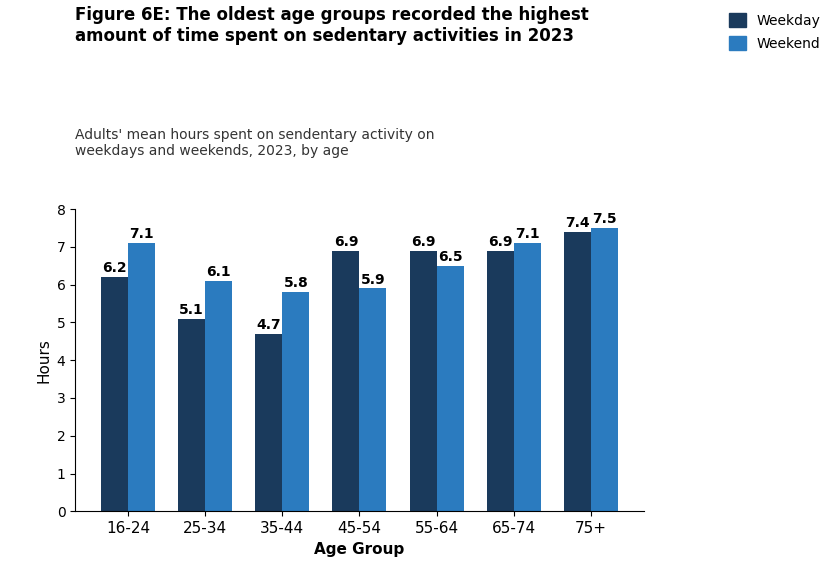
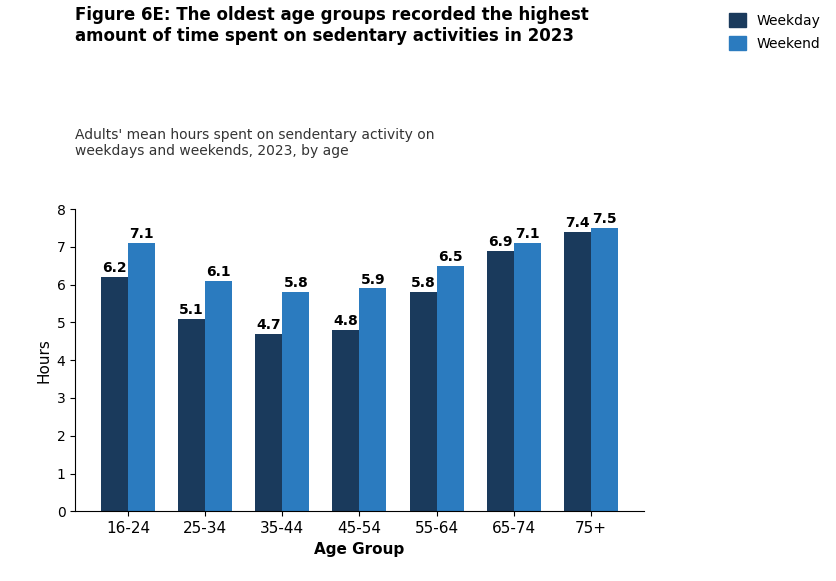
Weekday/45-54: 6.9 -> 4.8
Weekday/55-64: 6.9 -> 5.8
